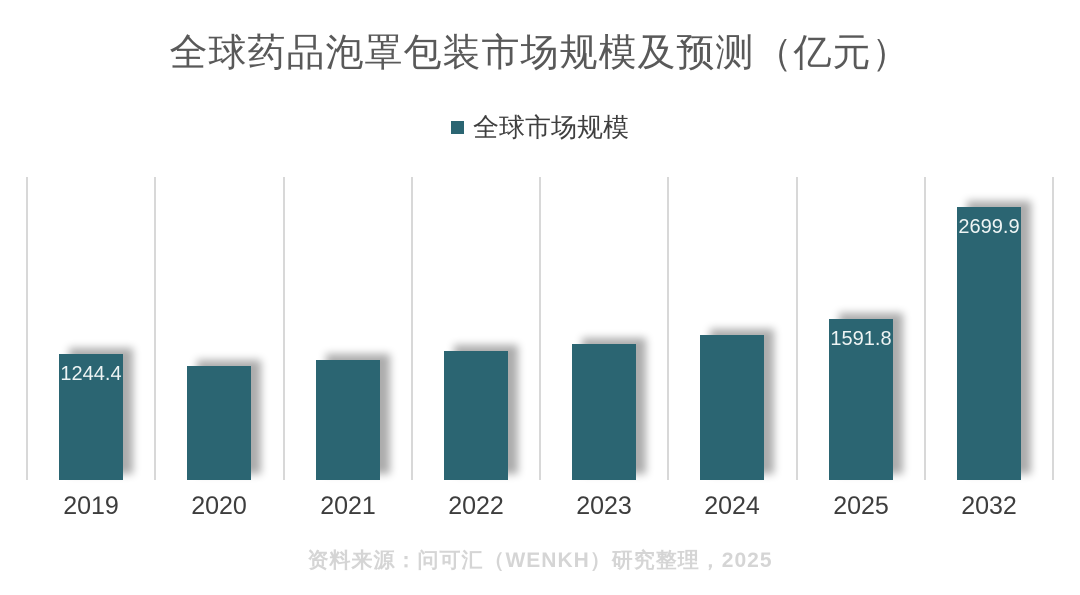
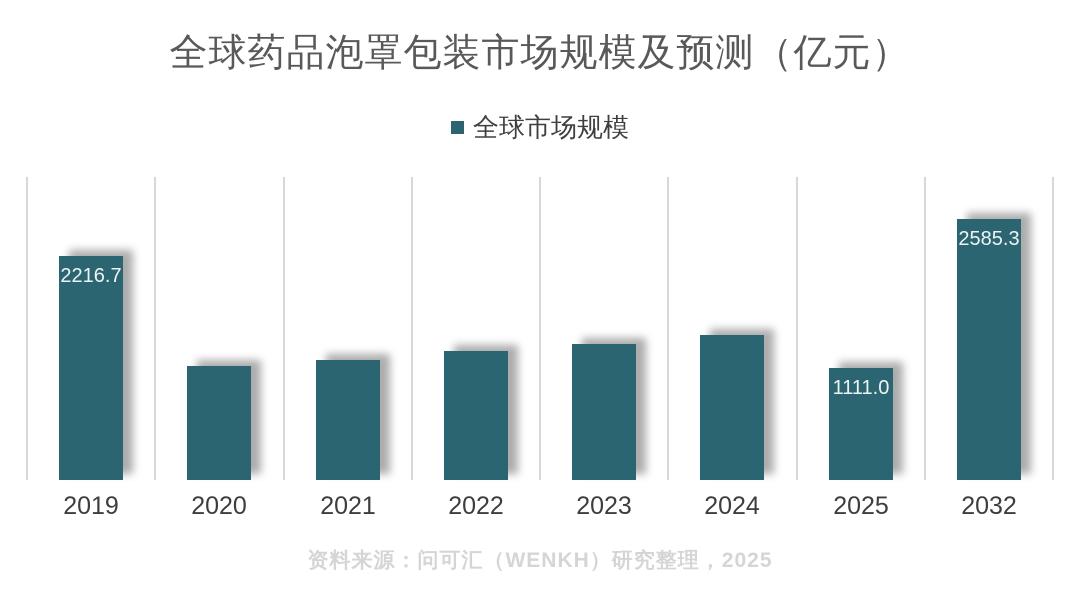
2019: 1244.4 -> 2216.7
2025: 1591.8 -> 1111.0
2032: 2699.9 -> 2585.3
